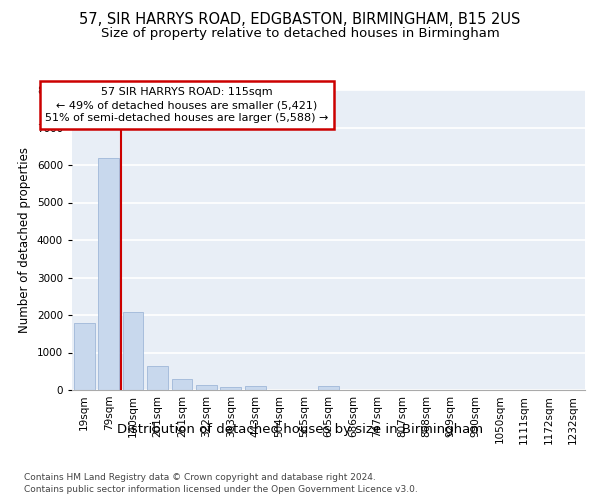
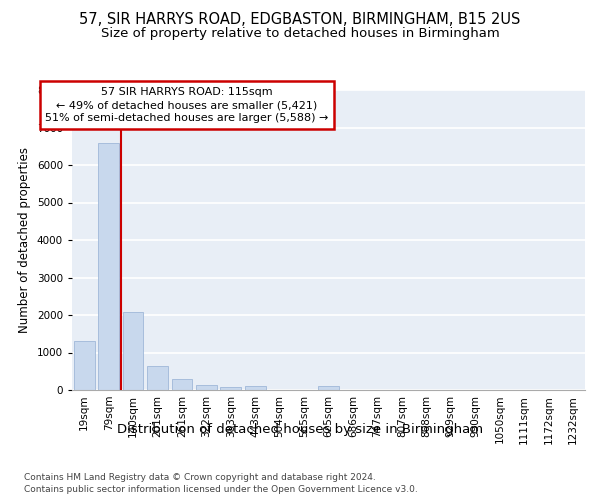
19sqm: 1800 -> 1300
79sqm: 6200 -> 6600
